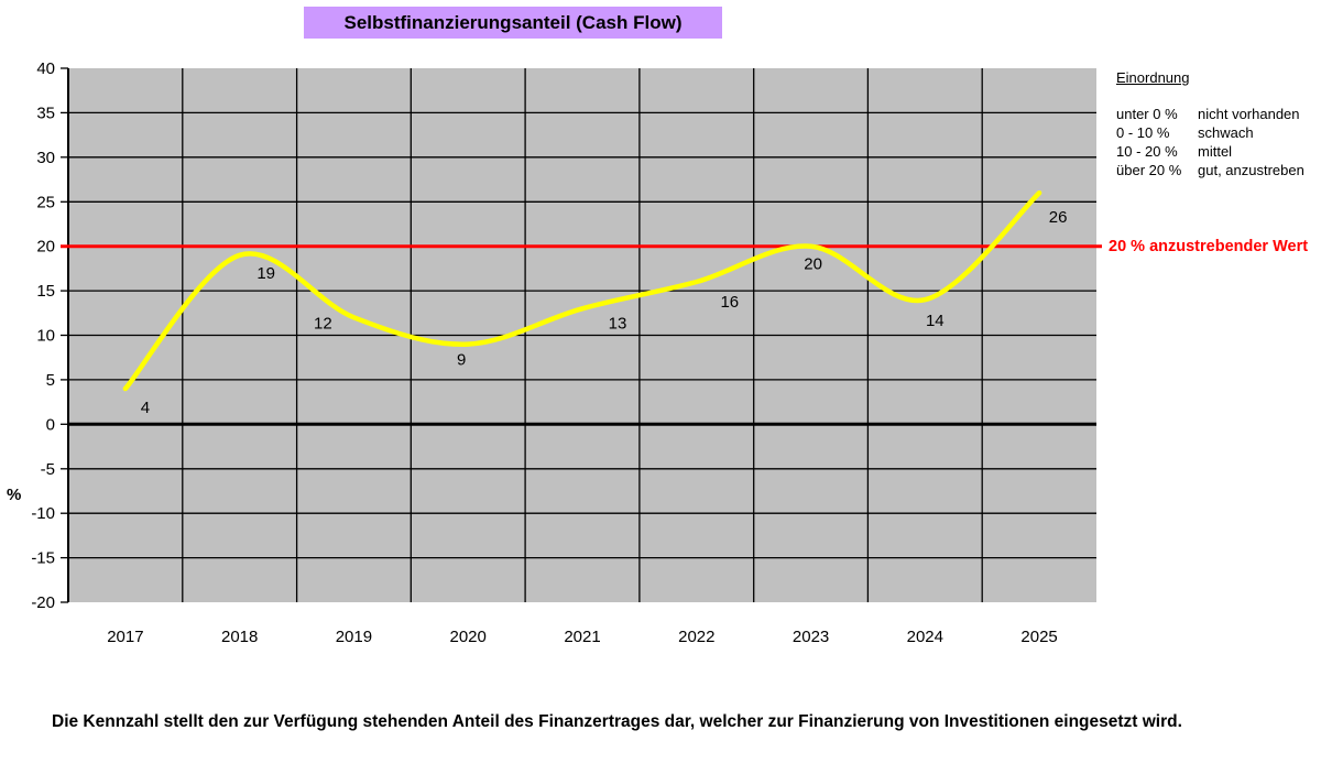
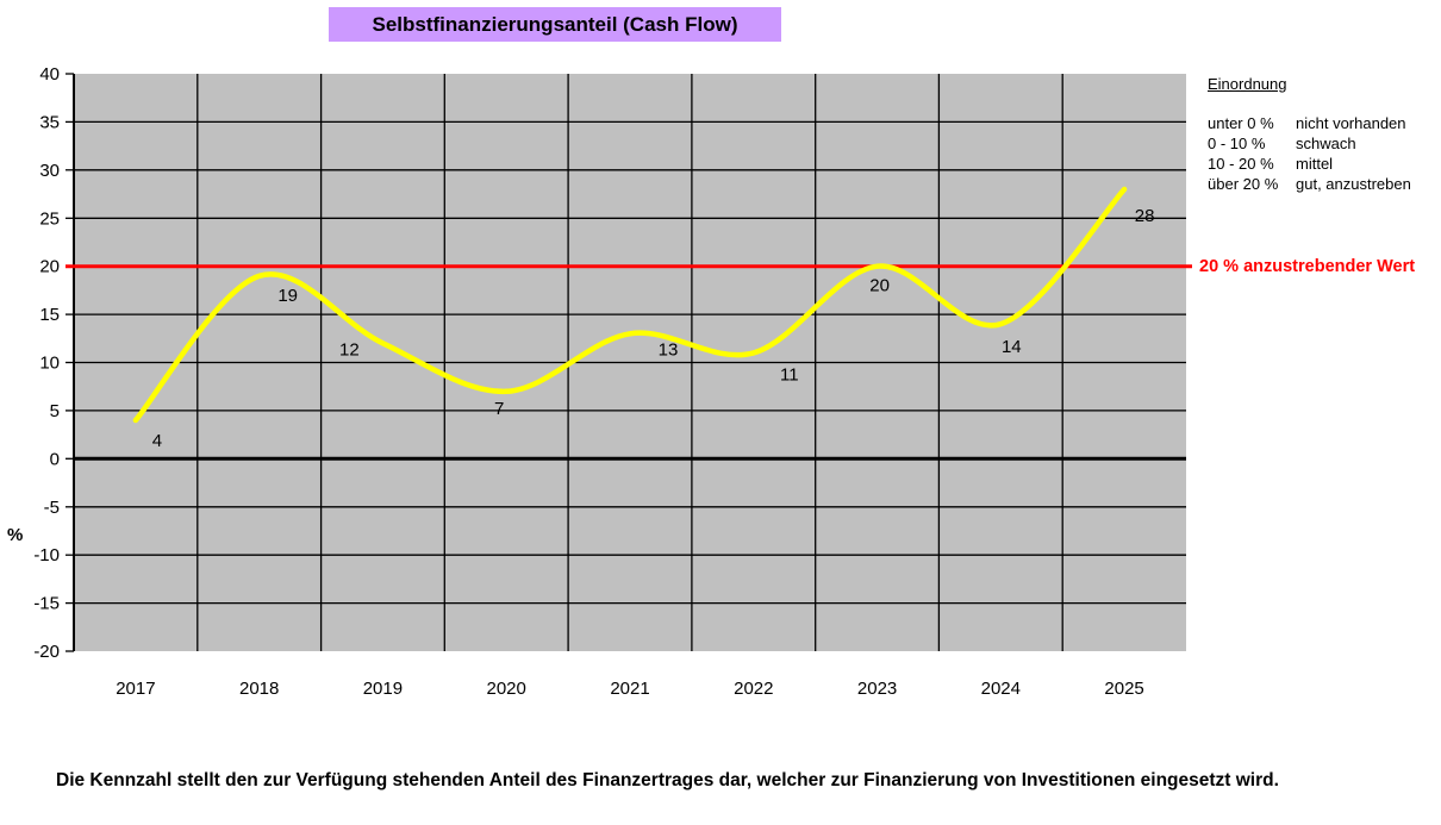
2020: 9 -> 7
2022: 16 -> 11
2025: 26 -> 28
